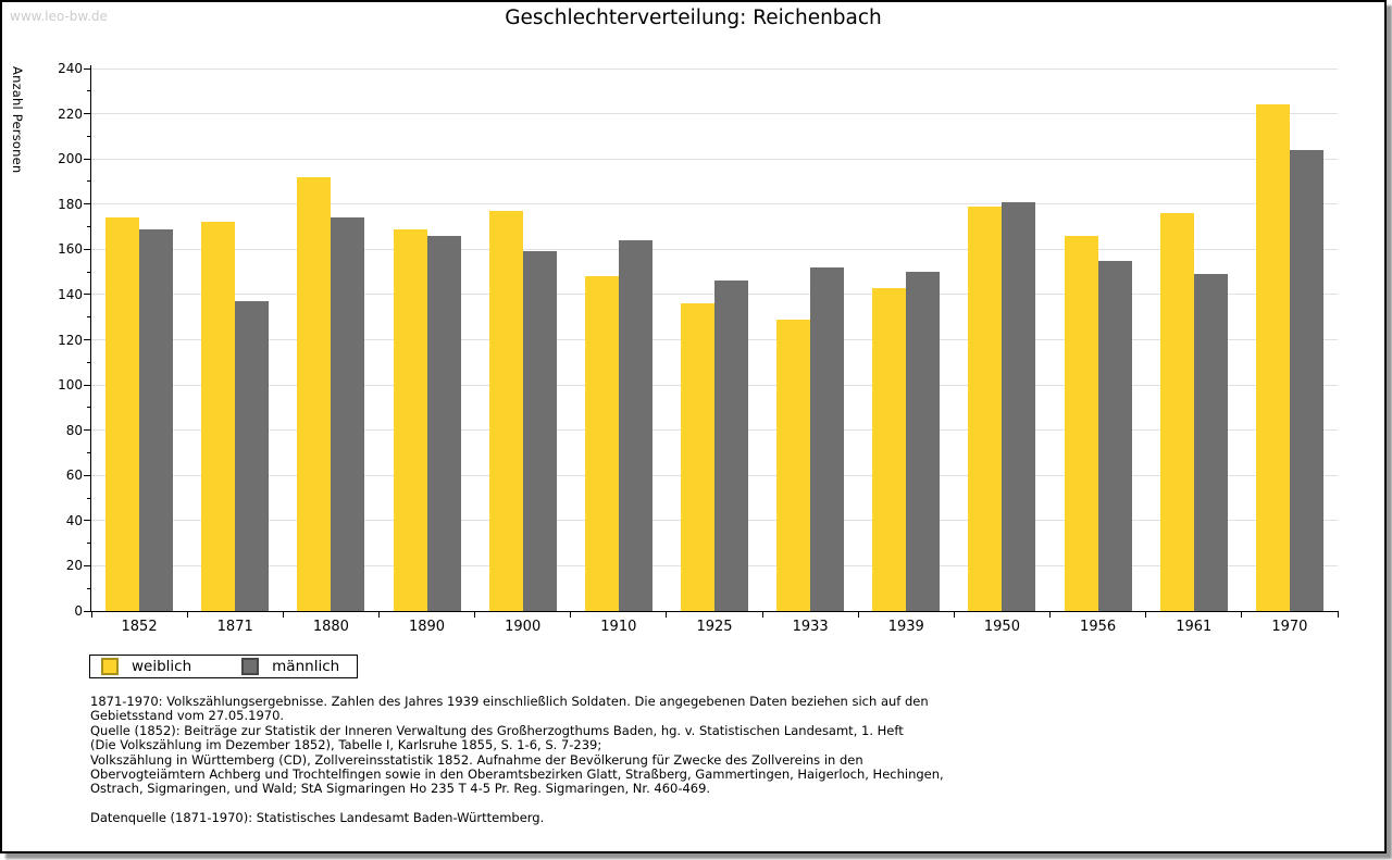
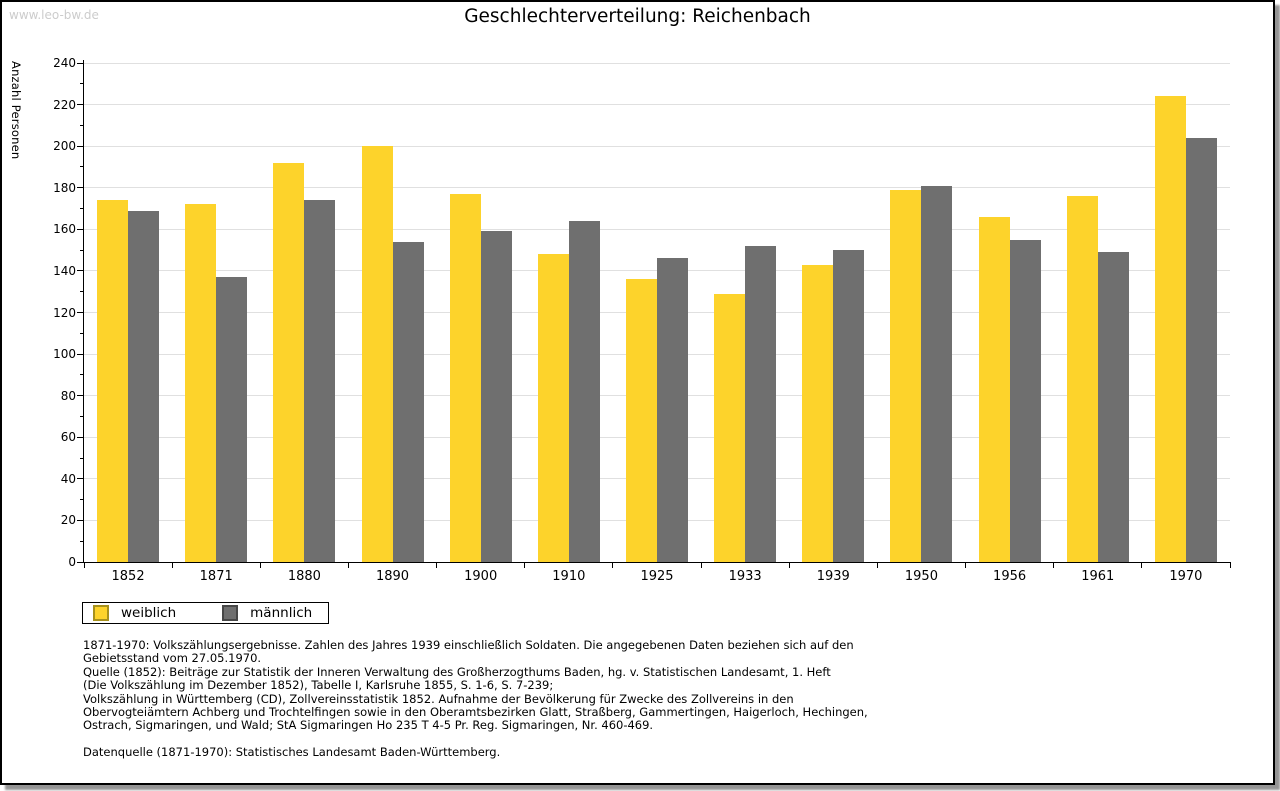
weiblich/1890: 169 -> 200
männlich/1890: 166 -> 154
